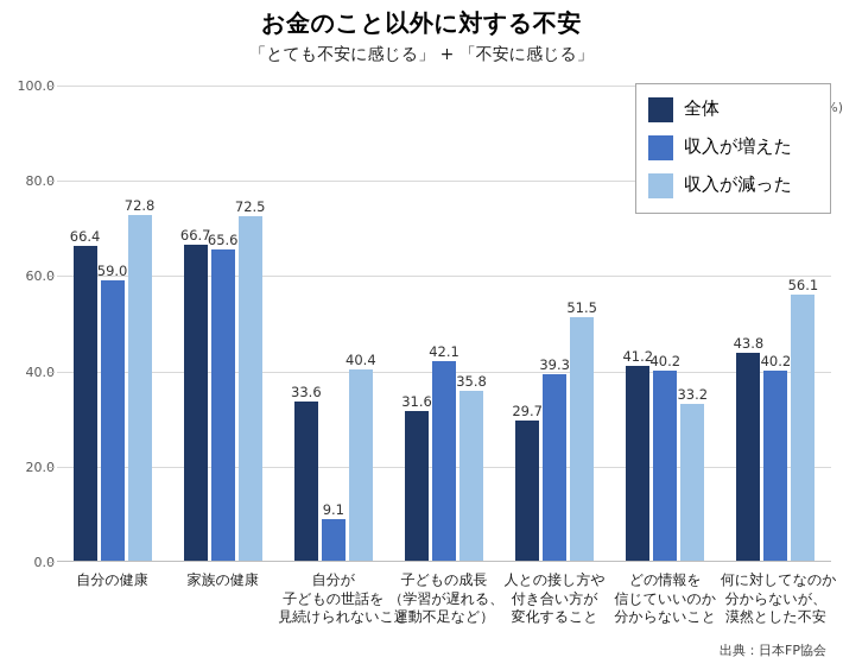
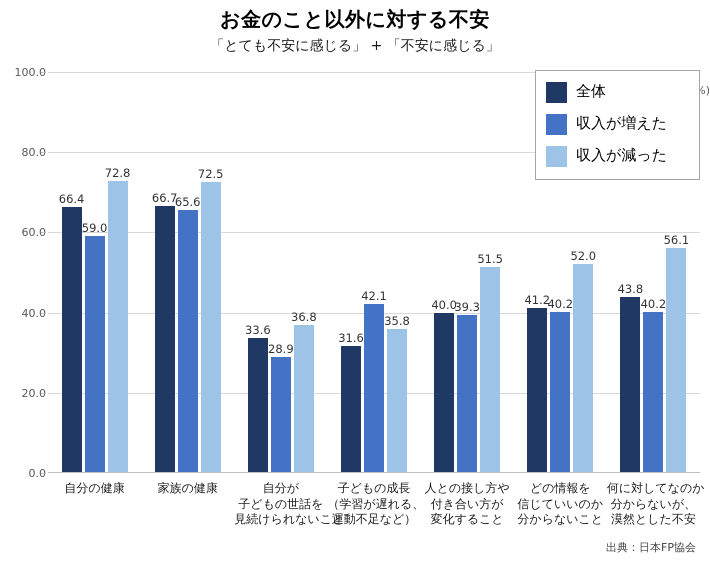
収入が増えた/自分が 子どもの世話を 見続けられないこと: 9.1 -> 28.9
収入が減った/自分が 子どもの世話を 見続けられないこと: 40.4 -> 36.8
全体/人との接し方や 付き合い方が 変化すること: 29.7 -> 40.0
収入が減った/どの情報を 信じていいのか 分からないこと: 33.2 -> 52.0
